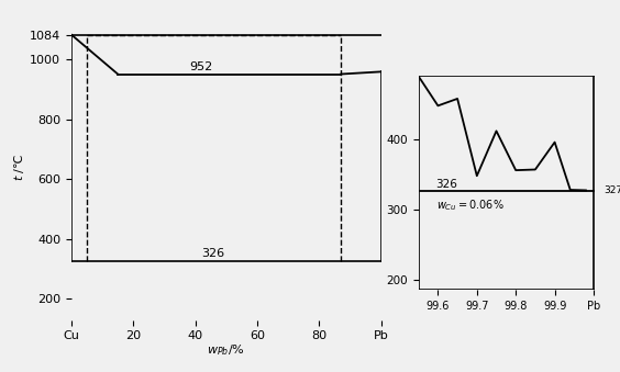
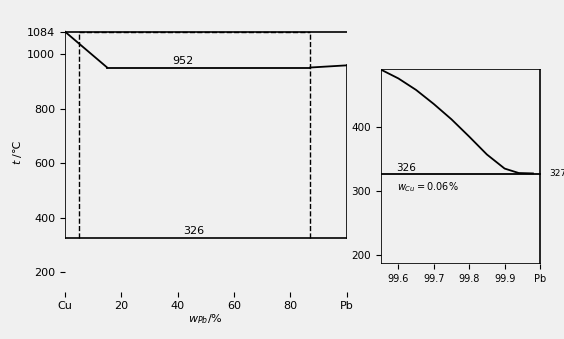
99.6: 448 -> 476
99.7: 348 -> 436
99.8: 356 -> 385
99.9: 396 -> 335
